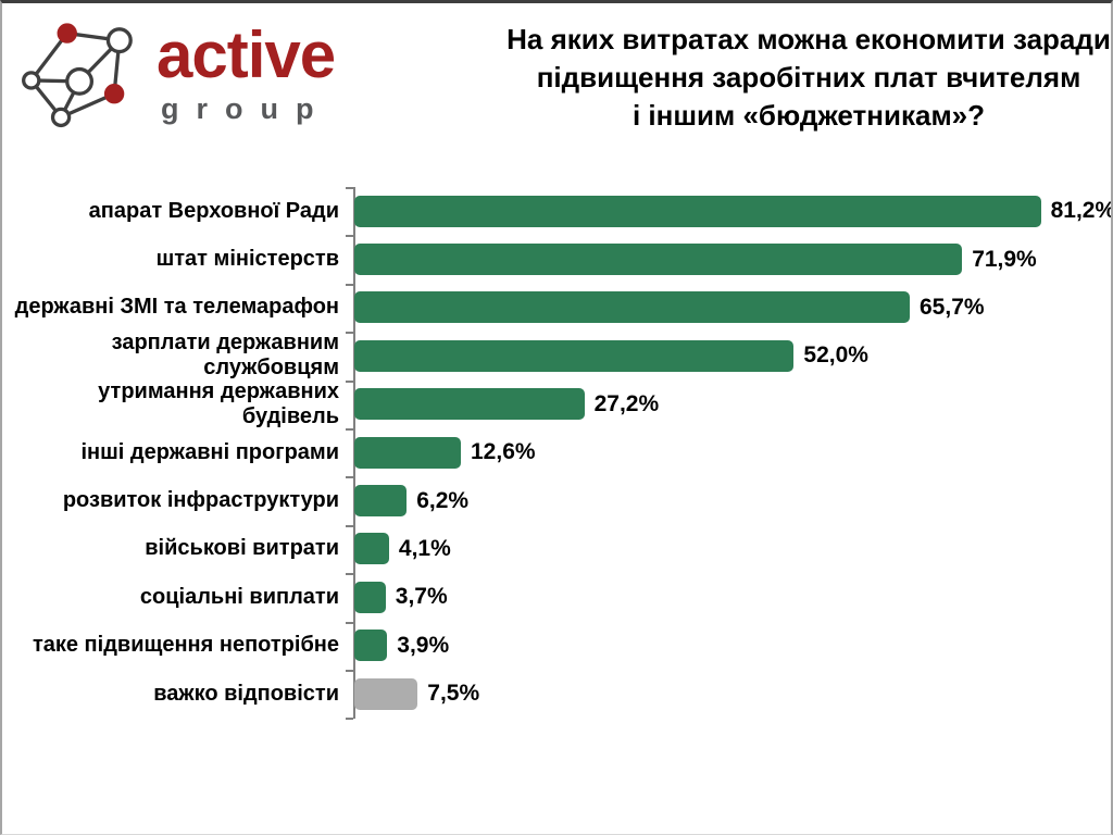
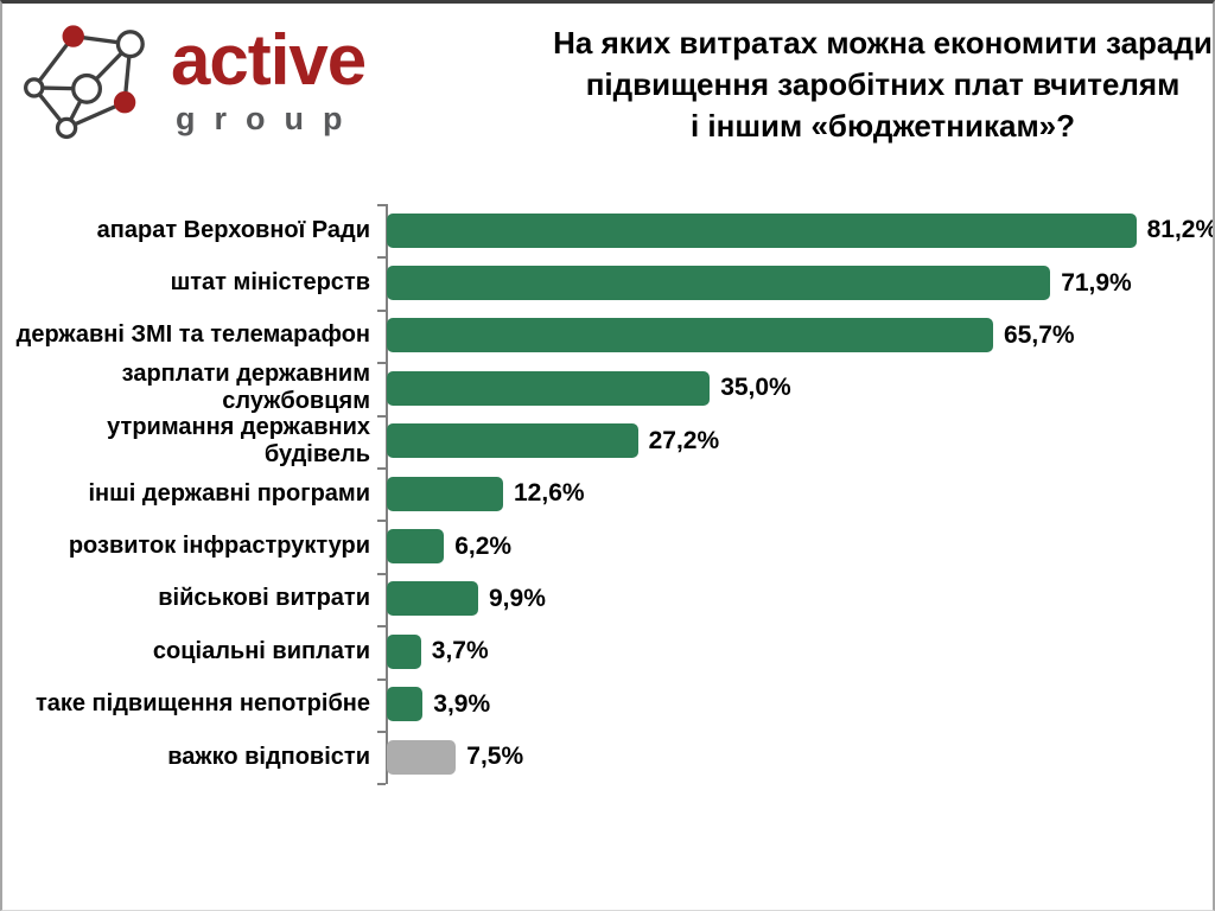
зарплати державним службовцям: 52,0% -> 35,0%
військові витрати: 4,1% -> 9,9%
